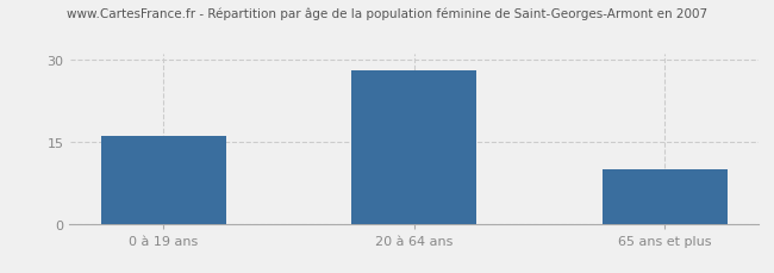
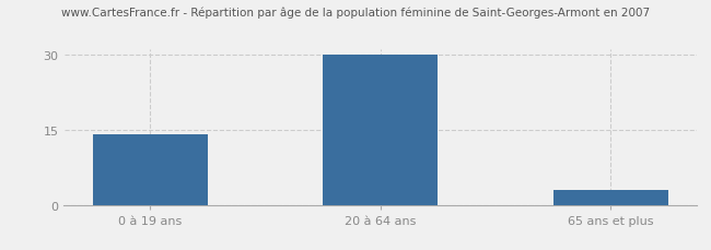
0 à 19 ans: 16 -> 14
20 à 64 ans: 28 -> 30
65 ans et plus: 10 -> 3
